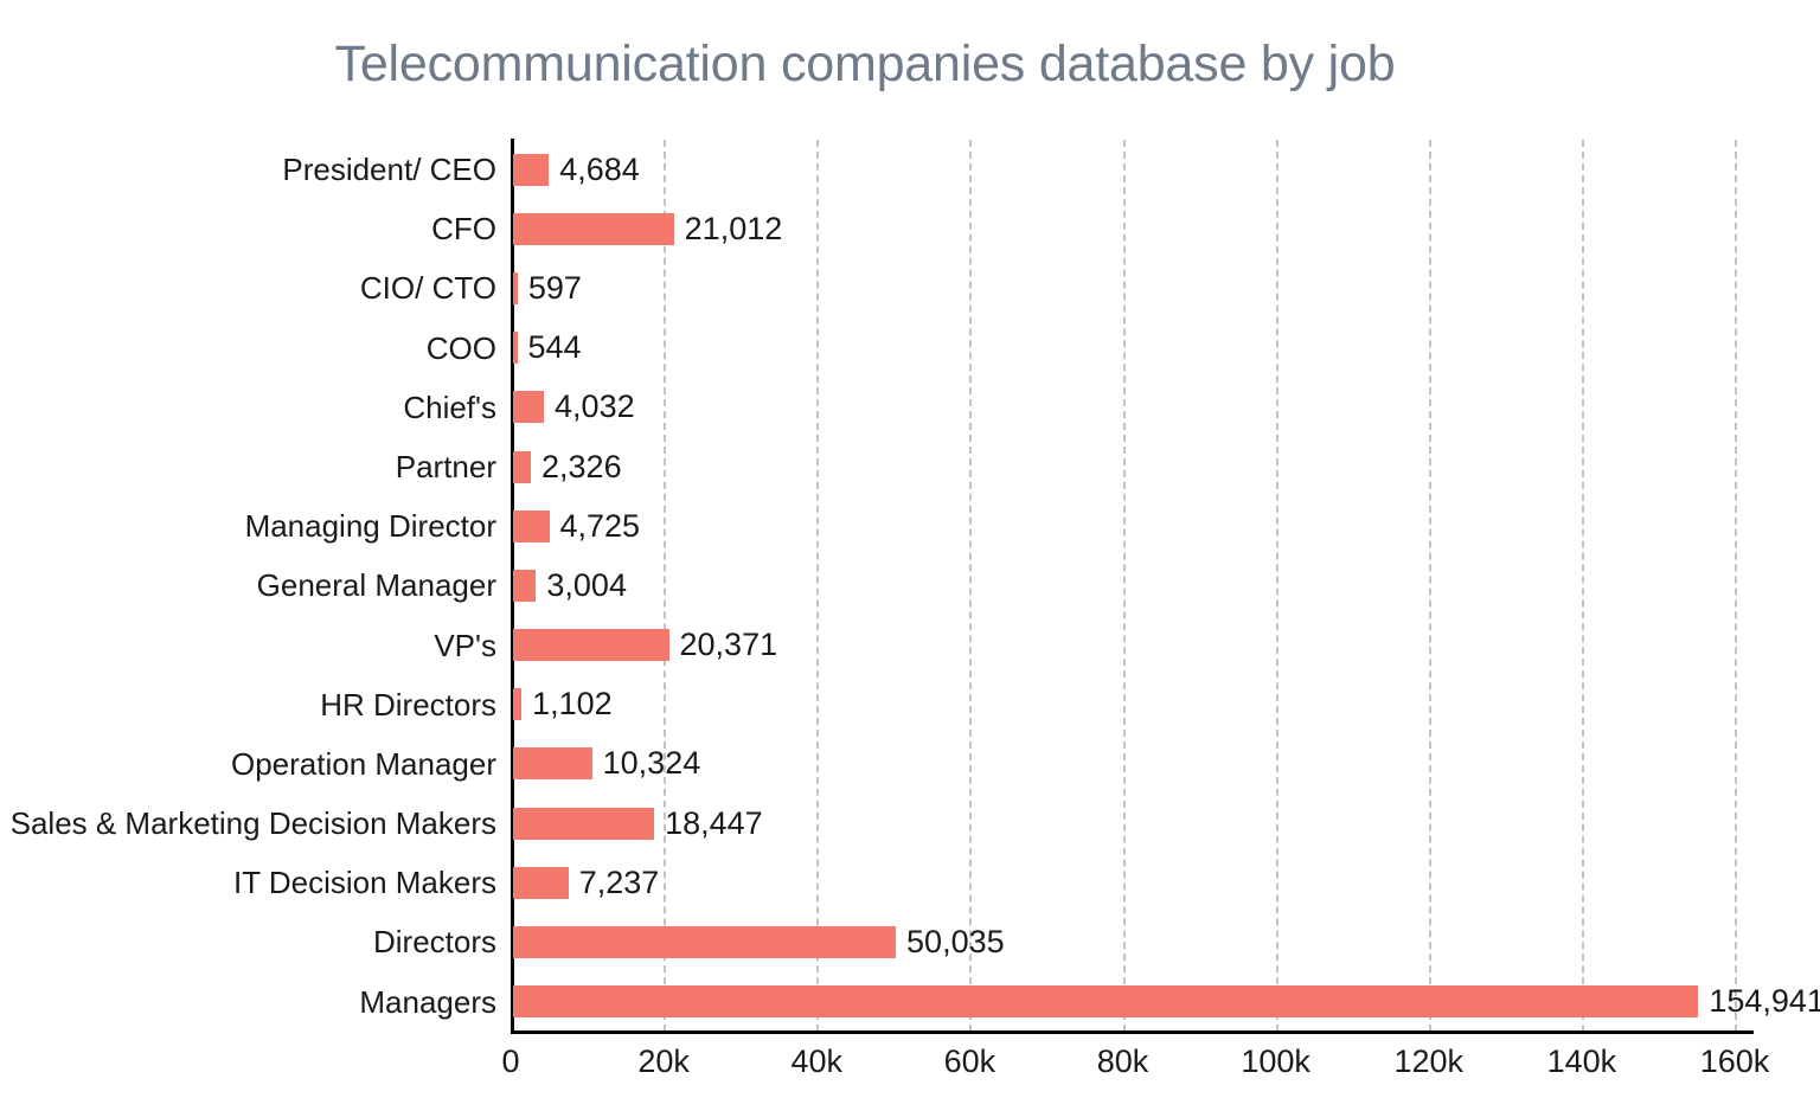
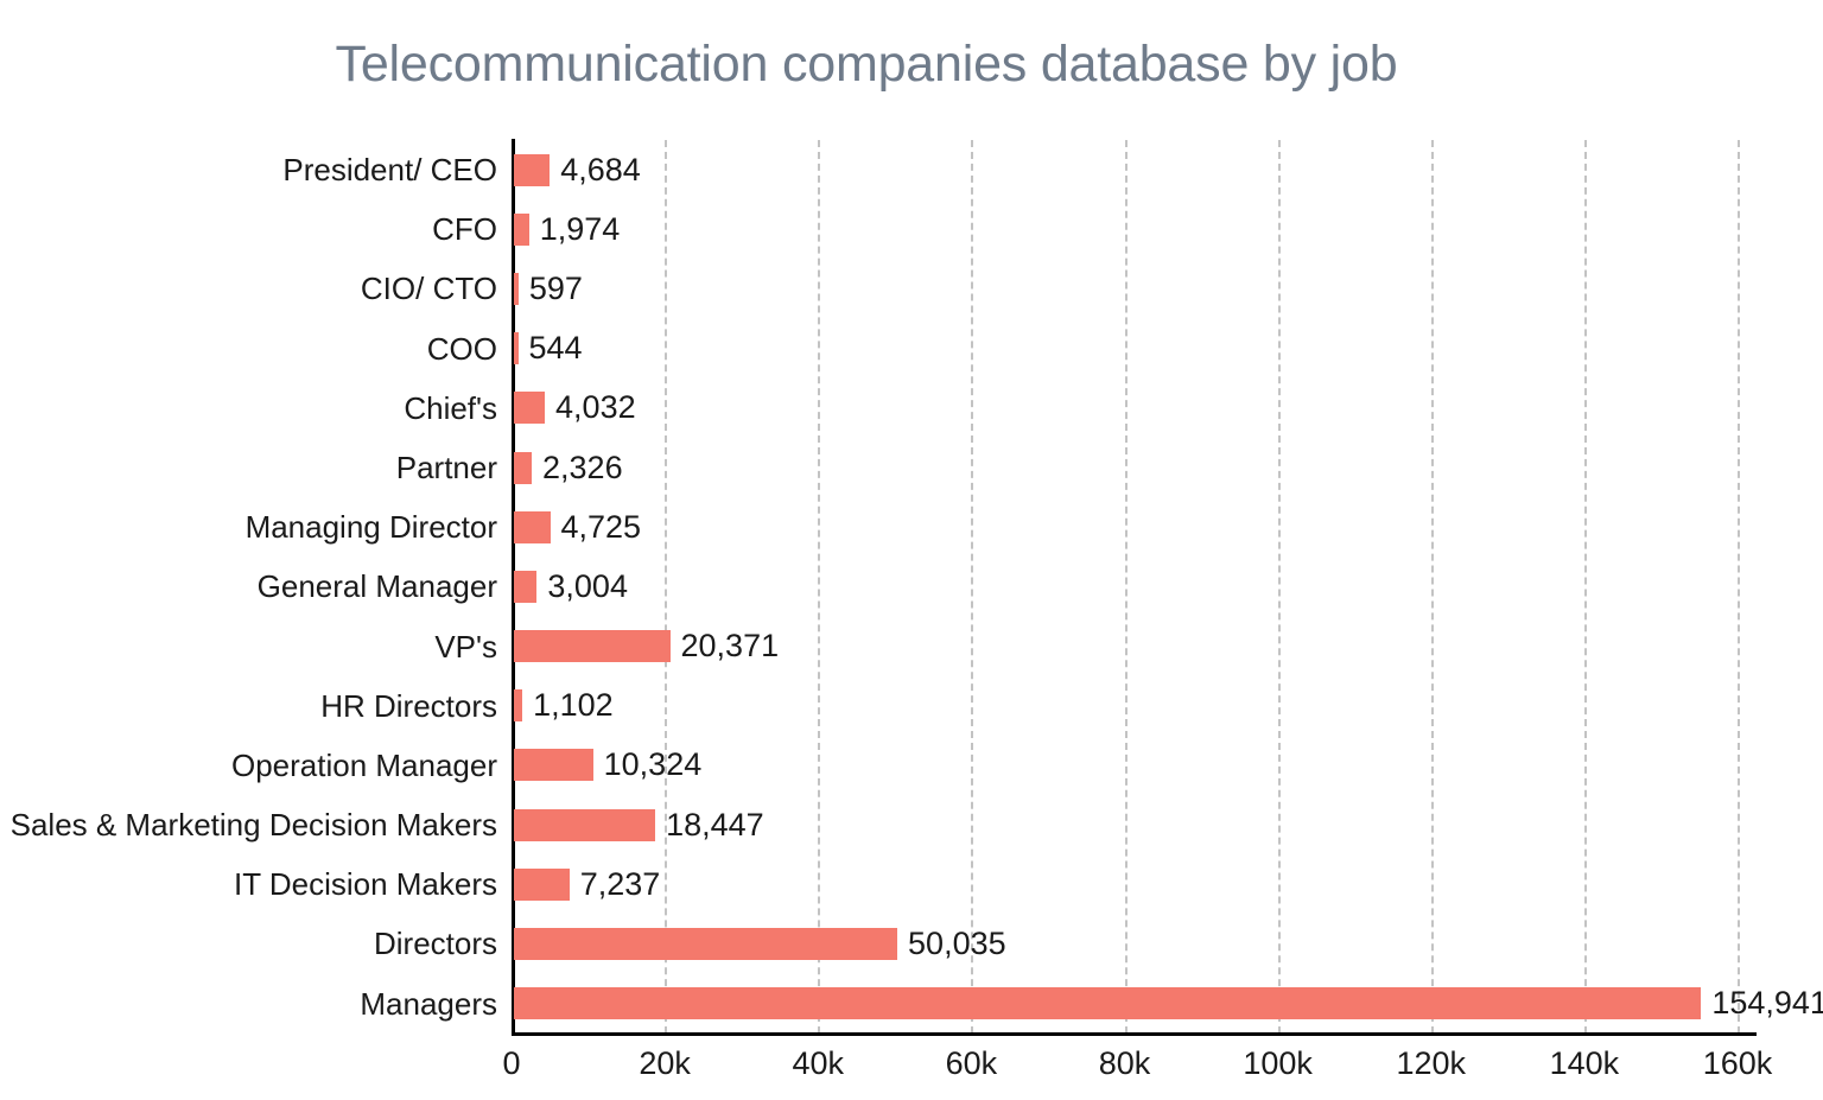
CFO: 21,012 -> 1,974
